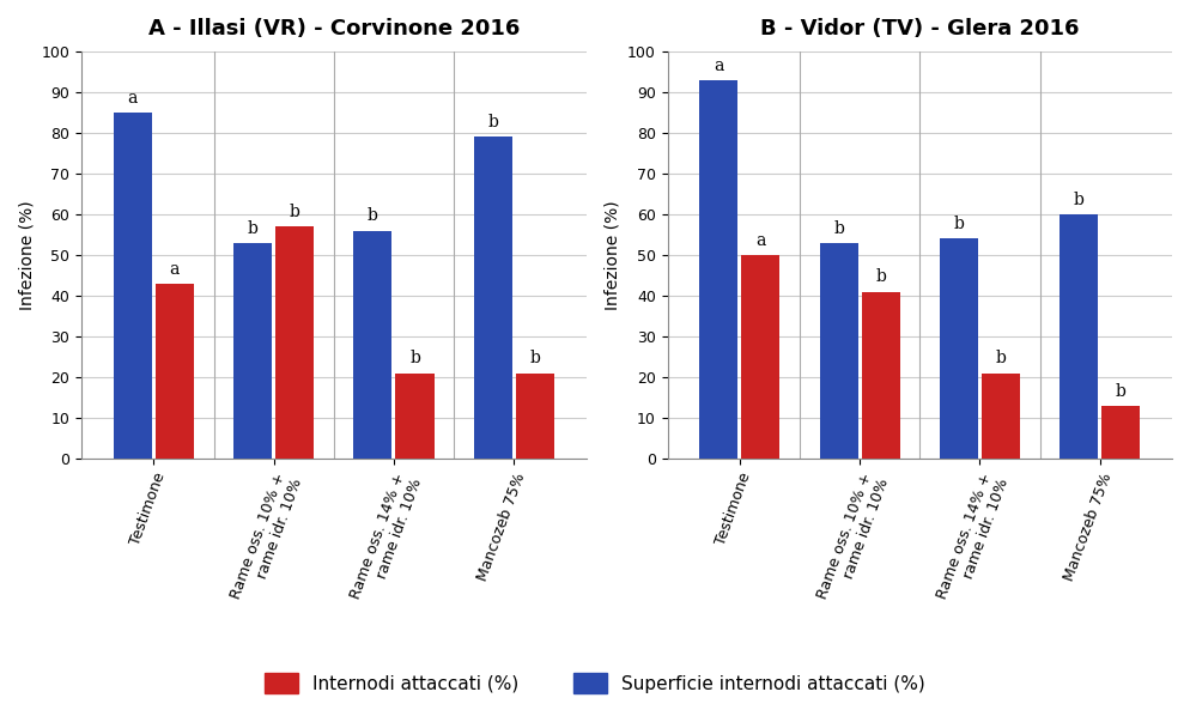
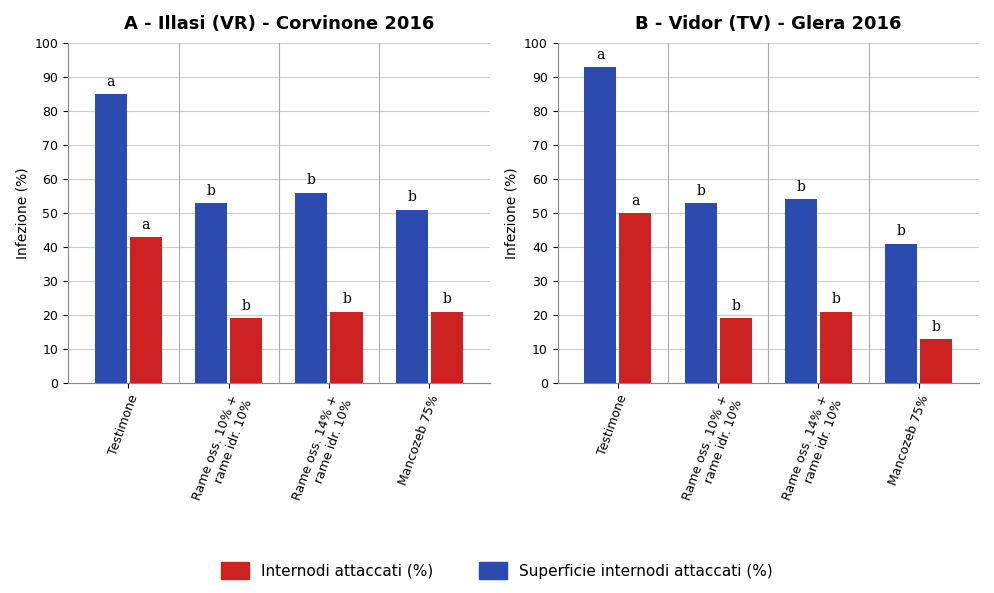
A - Illasi (VR) - Corvinone 2016/Internodi attaccati (%)/Rame oss. 10% + rame idr. 10%: 57 -> 19
A - Illasi (VR) - Corvinone 2016/Superficie internodi attaccati (%)/Mancozeb 75%: 79 -> 51
B - Vidor (TV) - Glera 2016/Internodi attaccati (%)/Rame oss. 10% + rame idr. 10%: 41 -> 19
B - Vidor (TV) - Glera 2016/Superficie internodi attaccati (%)/Mancozeb 75%: 60 -> 41
